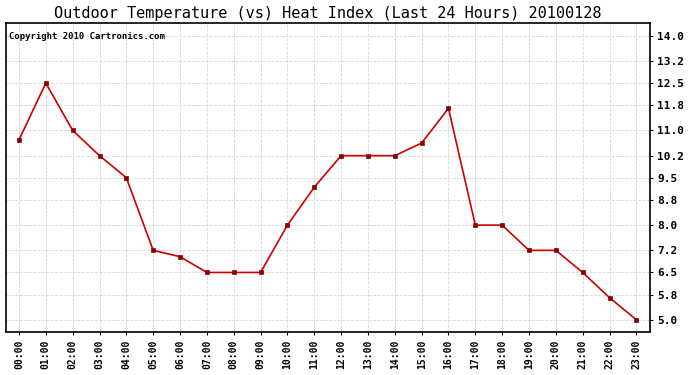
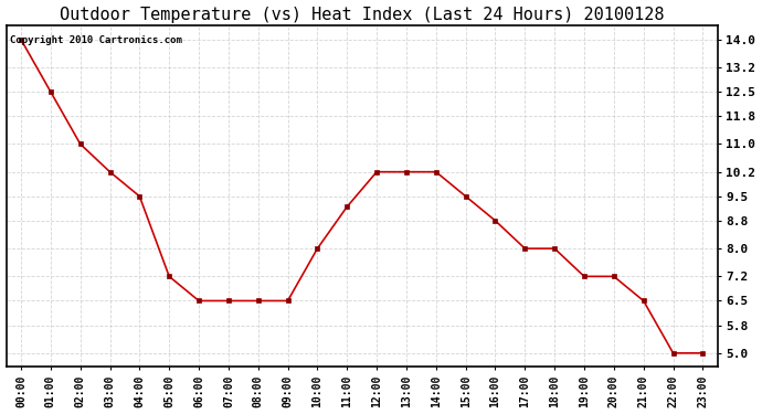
00:00: 10.7 -> 14.0
06:00: 7.0 -> 6.5
15:00: 10.6 -> 9.5
16:00: 11.7 -> 8.8
22:00: 5.7 -> 5.0
